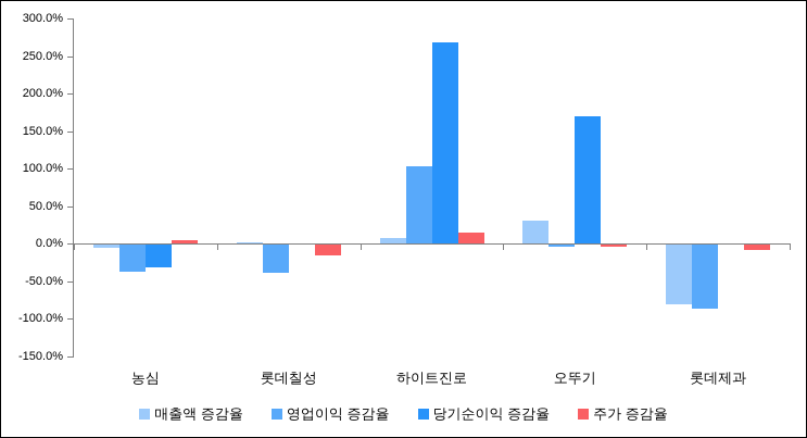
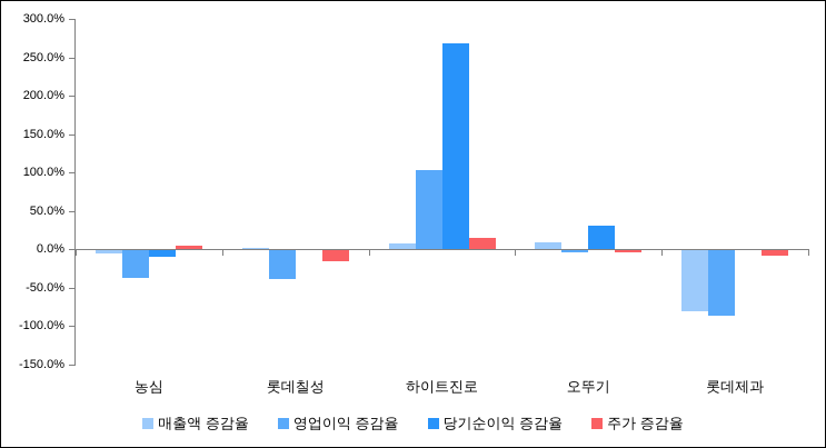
당기순이익 증감율/농심: -30% -> -10%
매출액 증감율/오뚜기: 30% -> 10%
당기순이익 증감율/오뚜기: 170% -> 30%
